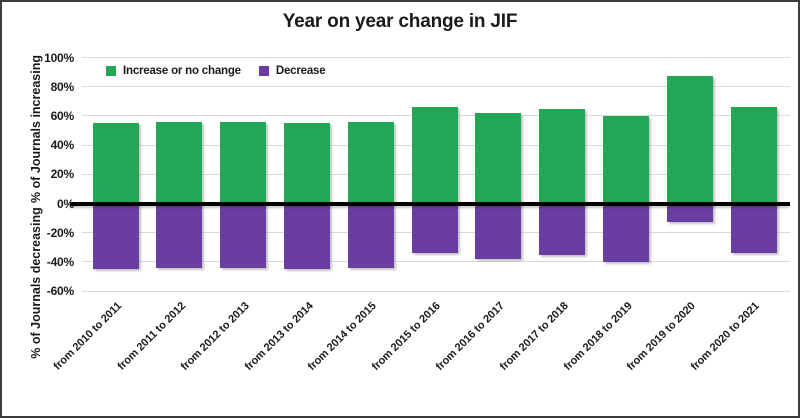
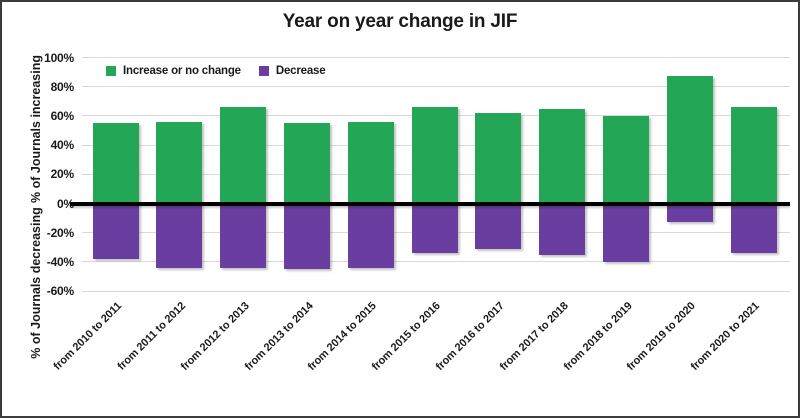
Decrease/from 2010 to 2011: -45% -> -38%
Increase or no change/from 2012 to 2013: 56% -> 66%
Decrease/from 2016 to 2017: -38% -> -31%
